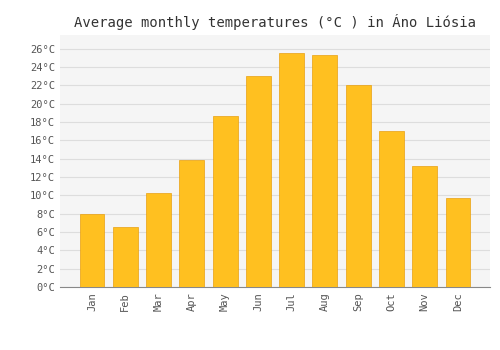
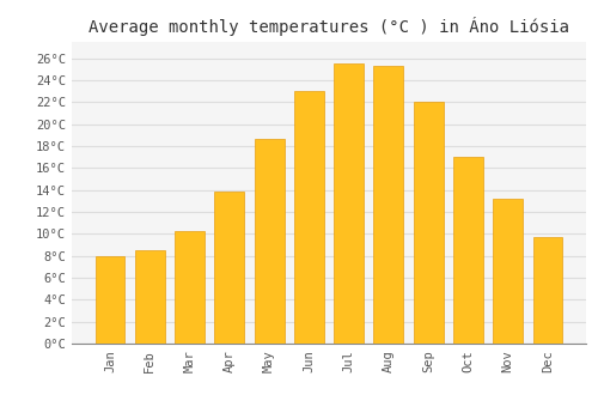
Feb: 6.6°C -> 8.5°C
